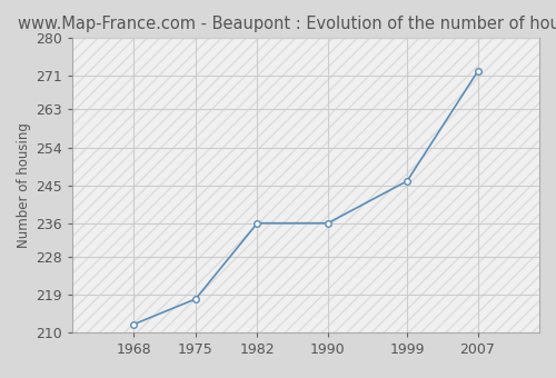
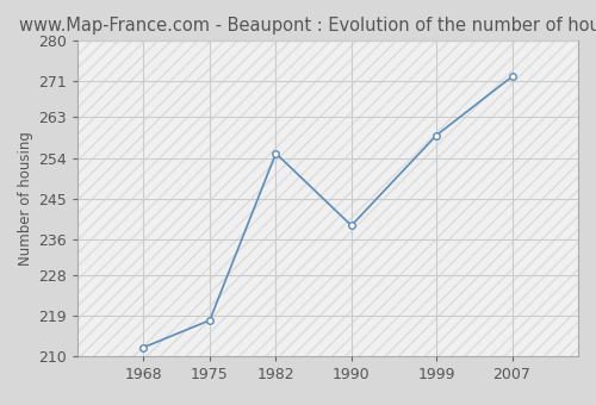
1982: 236 -> 255
1990: 236 -> 239
1999: 246 -> 259
